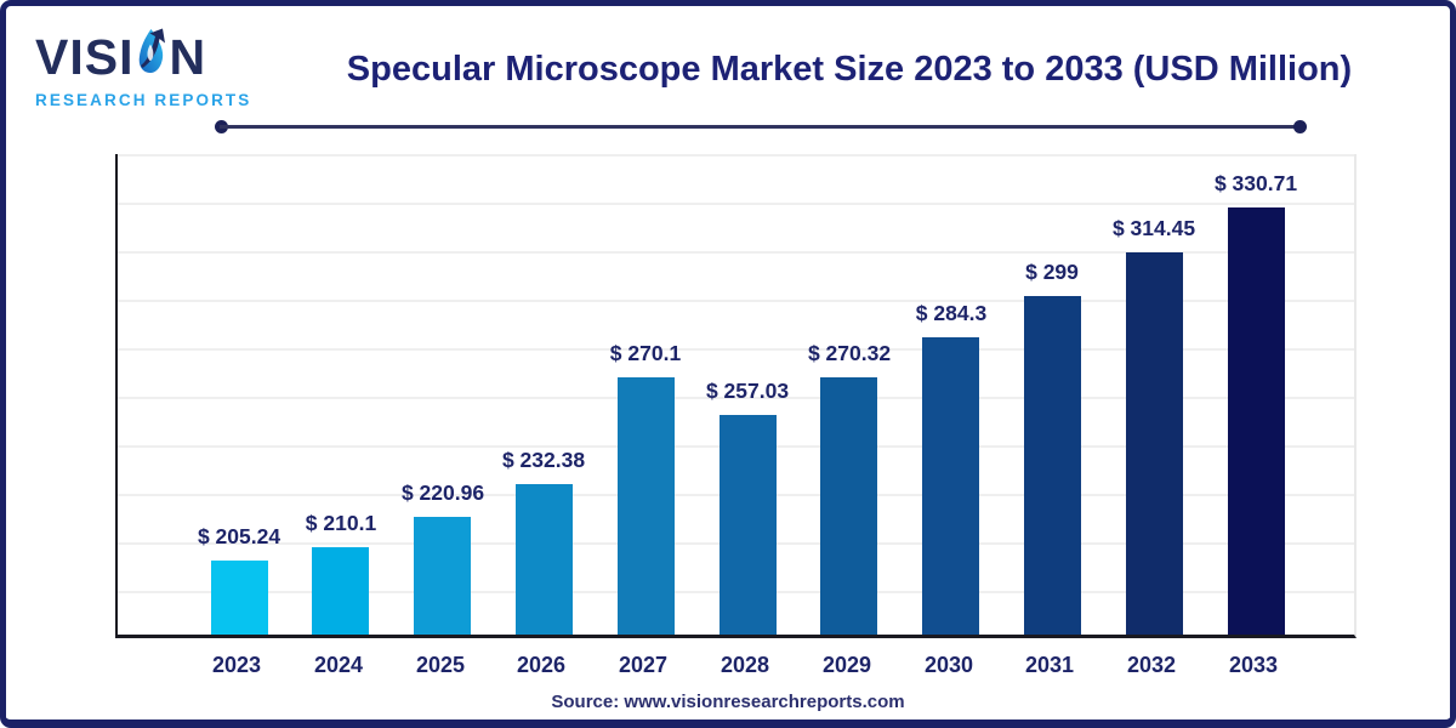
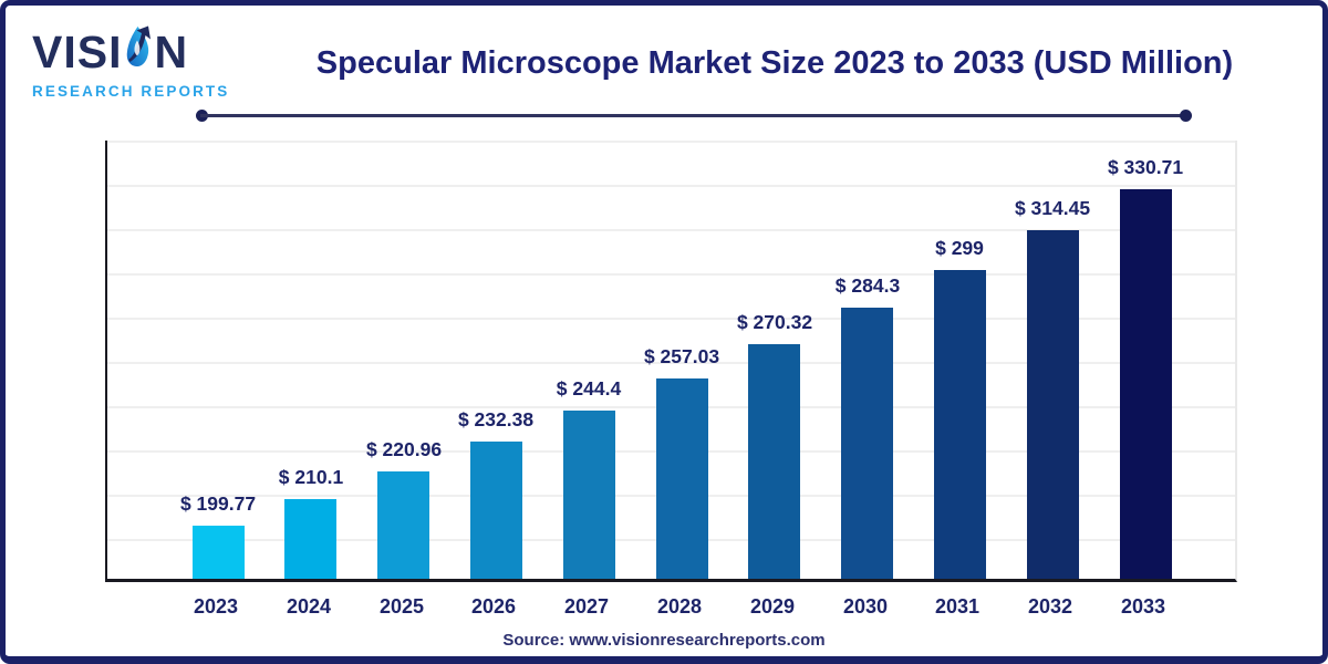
2023: 205.24 -> 199.77
2027: 270.1 -> 244.4
